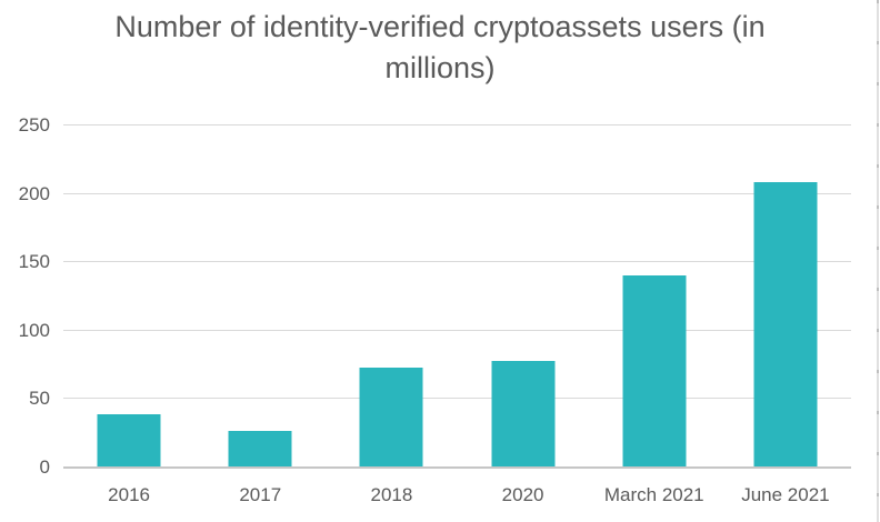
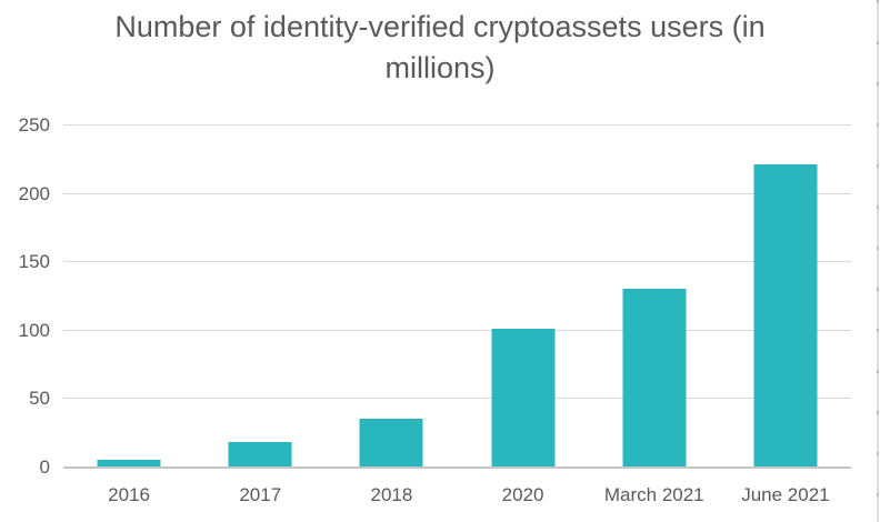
2016: 38 -> 5
2017: 26 -> 18
2018: 72 -> 35
2020: 77 -> 101
March 2021: 140 -> 130
June 2021: 208 -> 221
